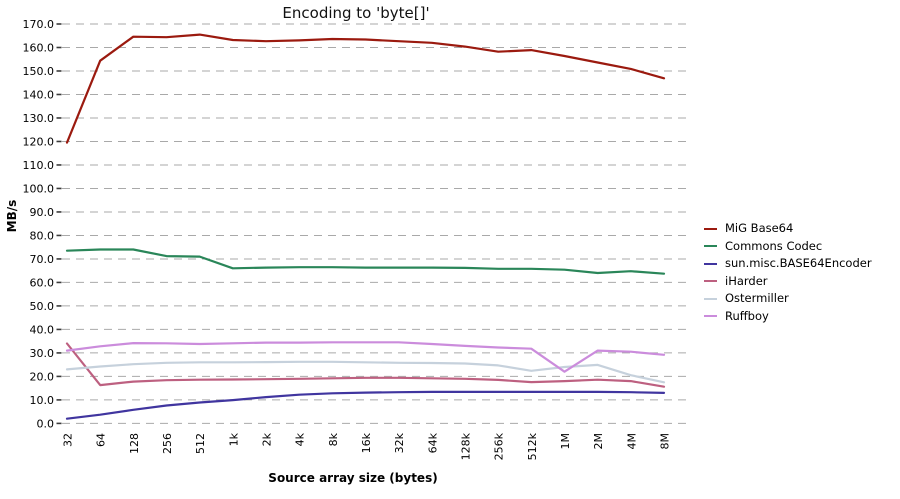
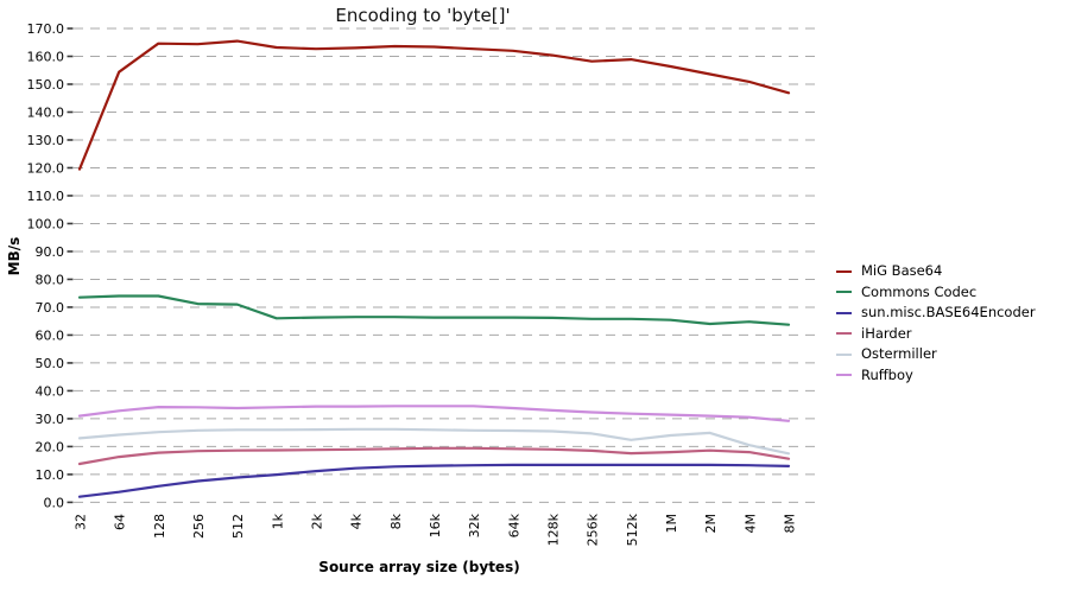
iHarder/32: 34 -> 14
Ruffboy/1M: 22 -> 31
